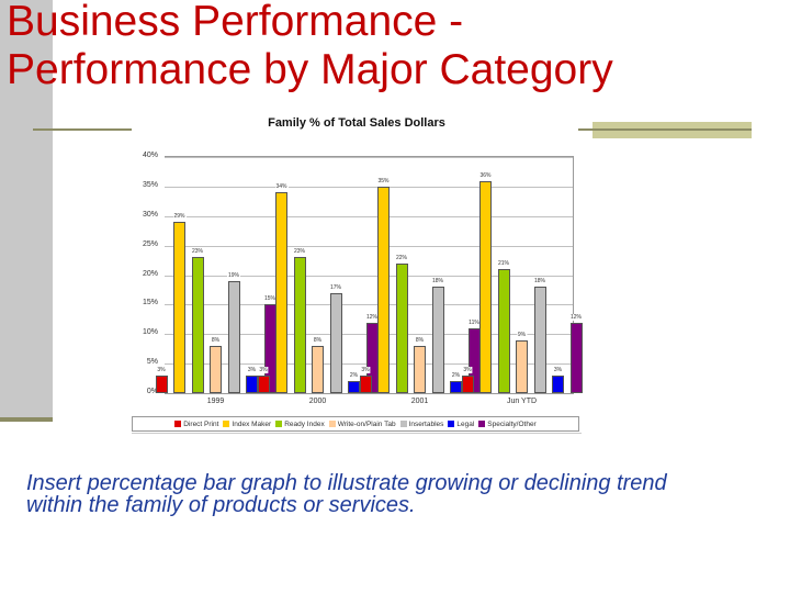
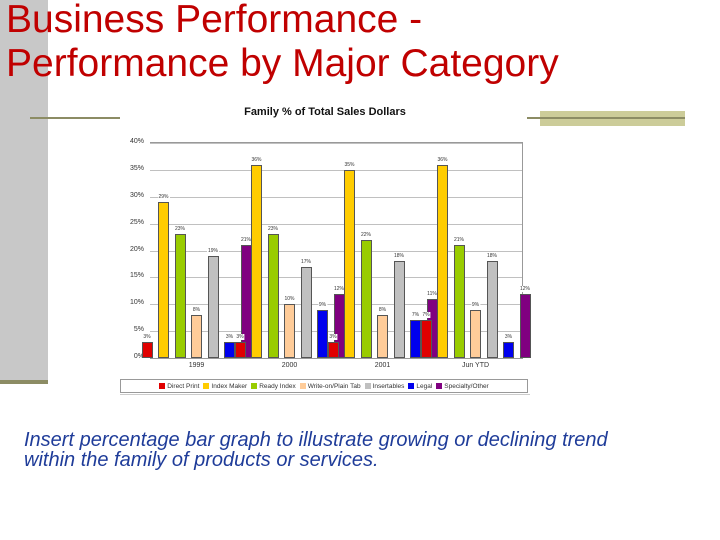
Specialty/Other/1999: 15% -> 21%
Index Maker/2000: 34% -> 36%
Write-on/Plain Tab/2000: 8% -> 10%
Legal/2000: 2% -> 9%
Legal/2001: 2% -> 7%
Direct Print/Jun YTD: 3% -> 7%
